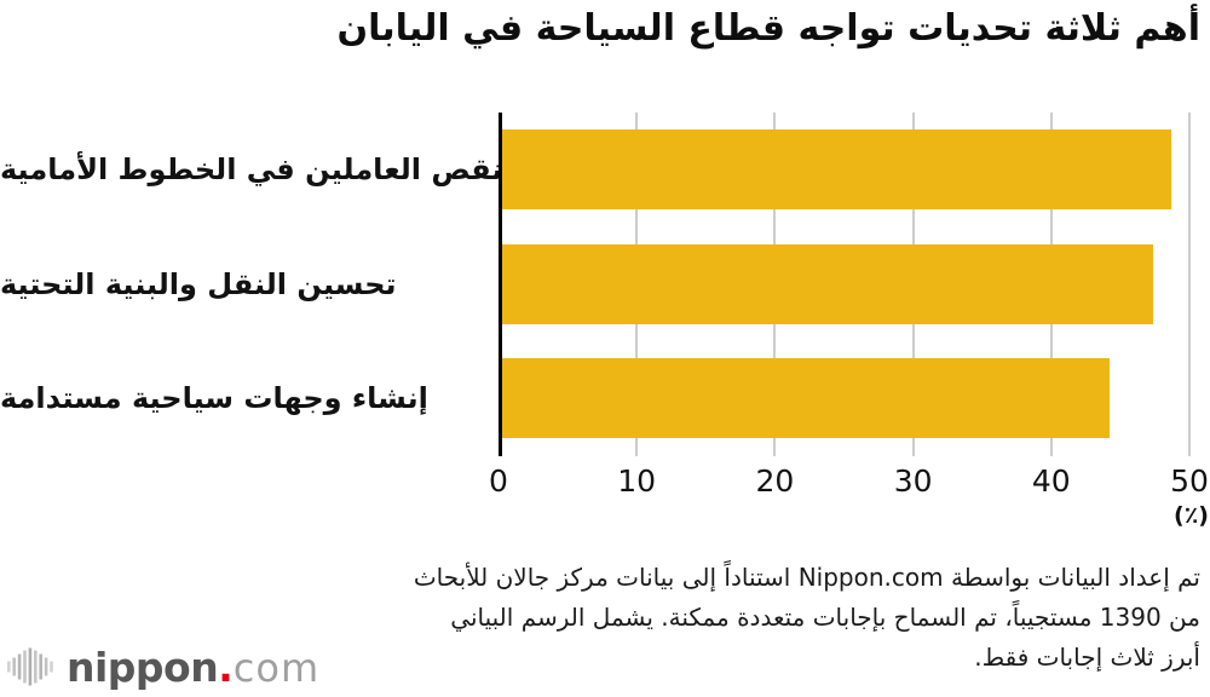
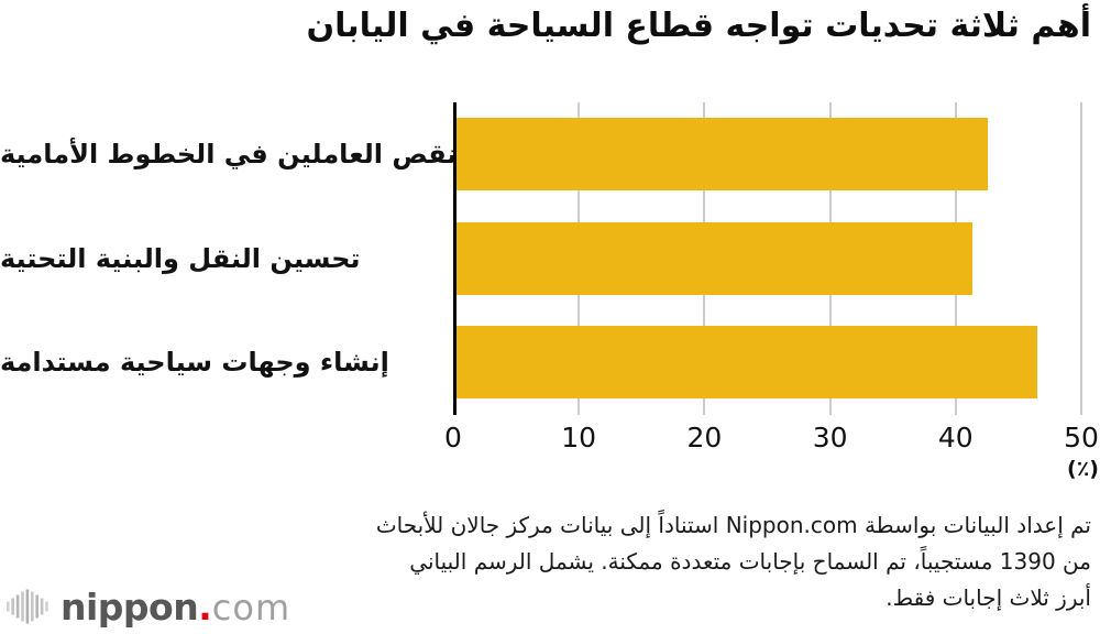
نقص العاملين في الخطوط الأمامية: 48.7 -> 42.6
تحسين النقل والبنية التحتية: 47.4 -> 41.3
إنشاء وجهات سياحية مستدامة: 44.2 -> 46.5
